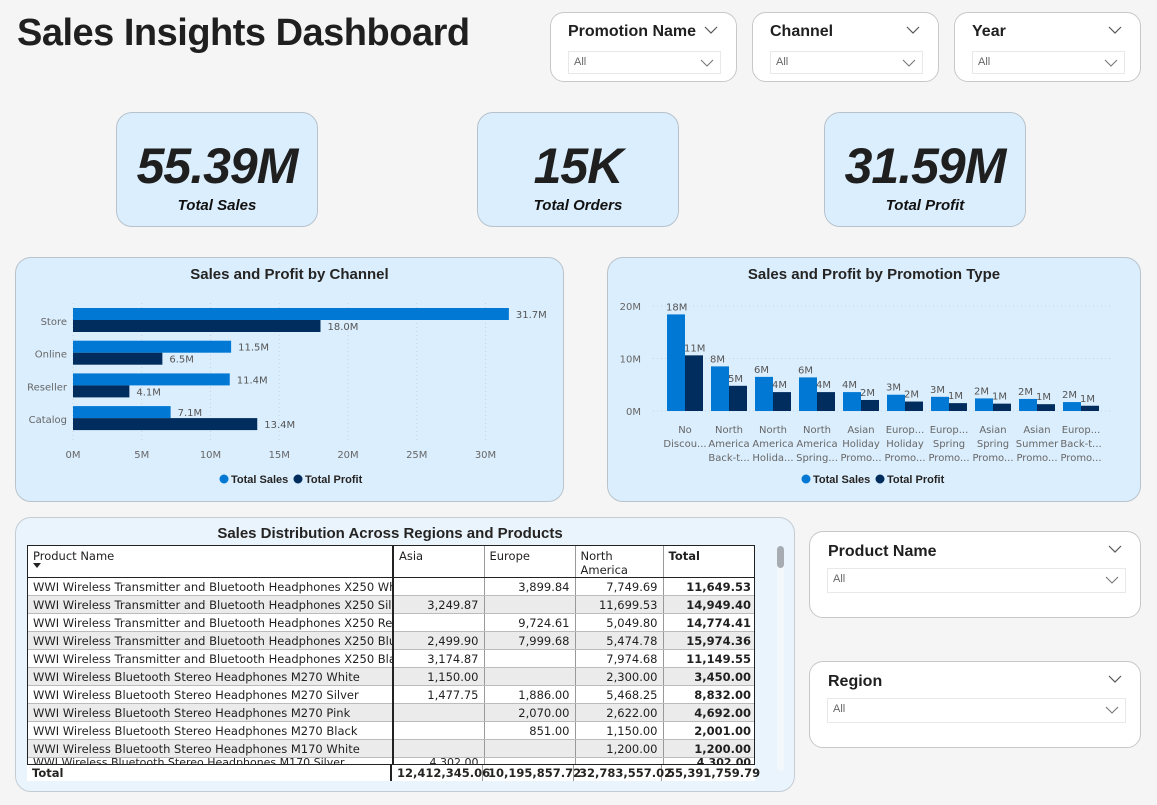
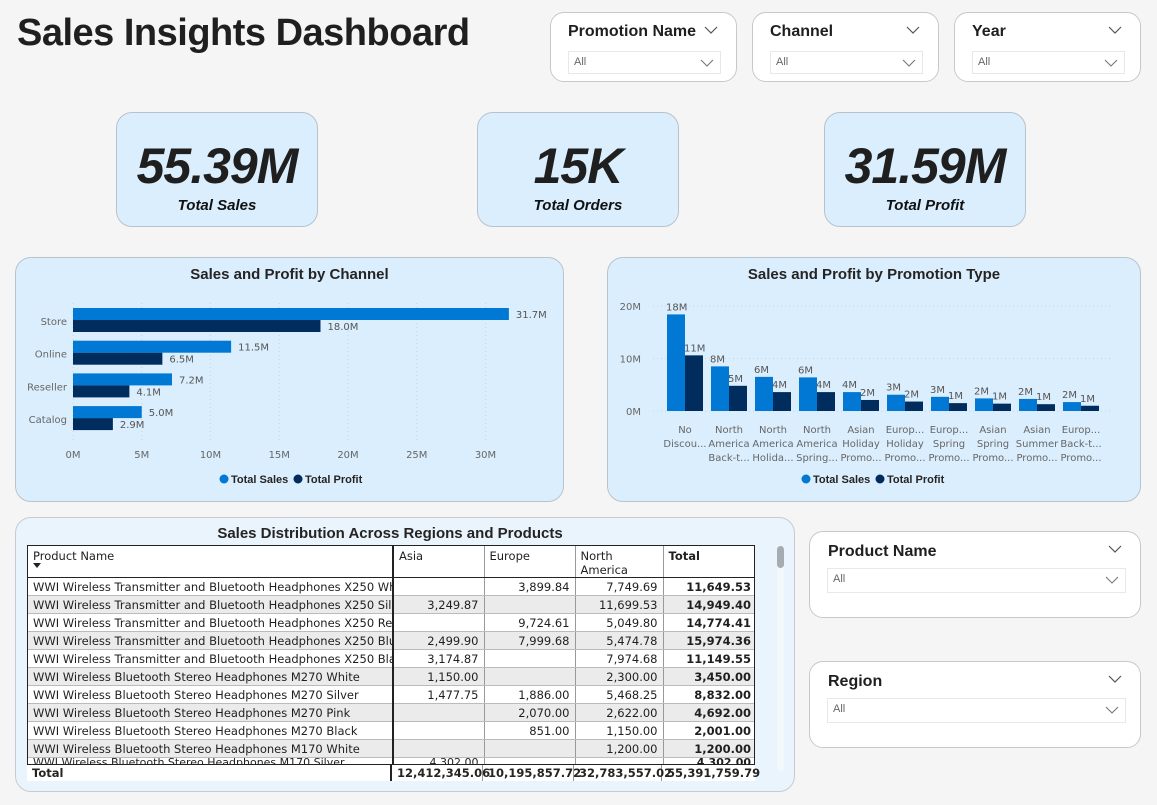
Sales and Profit by Channel/Total Sales/Reseller: 11.4M -> 7.2M
Sales and Profit by Channel/Total Sales/Catalog: 7.1M -> 5.0M
Sales and Profit by Channel/Total Profit/Catalog: 13.4M -> 2.9M
